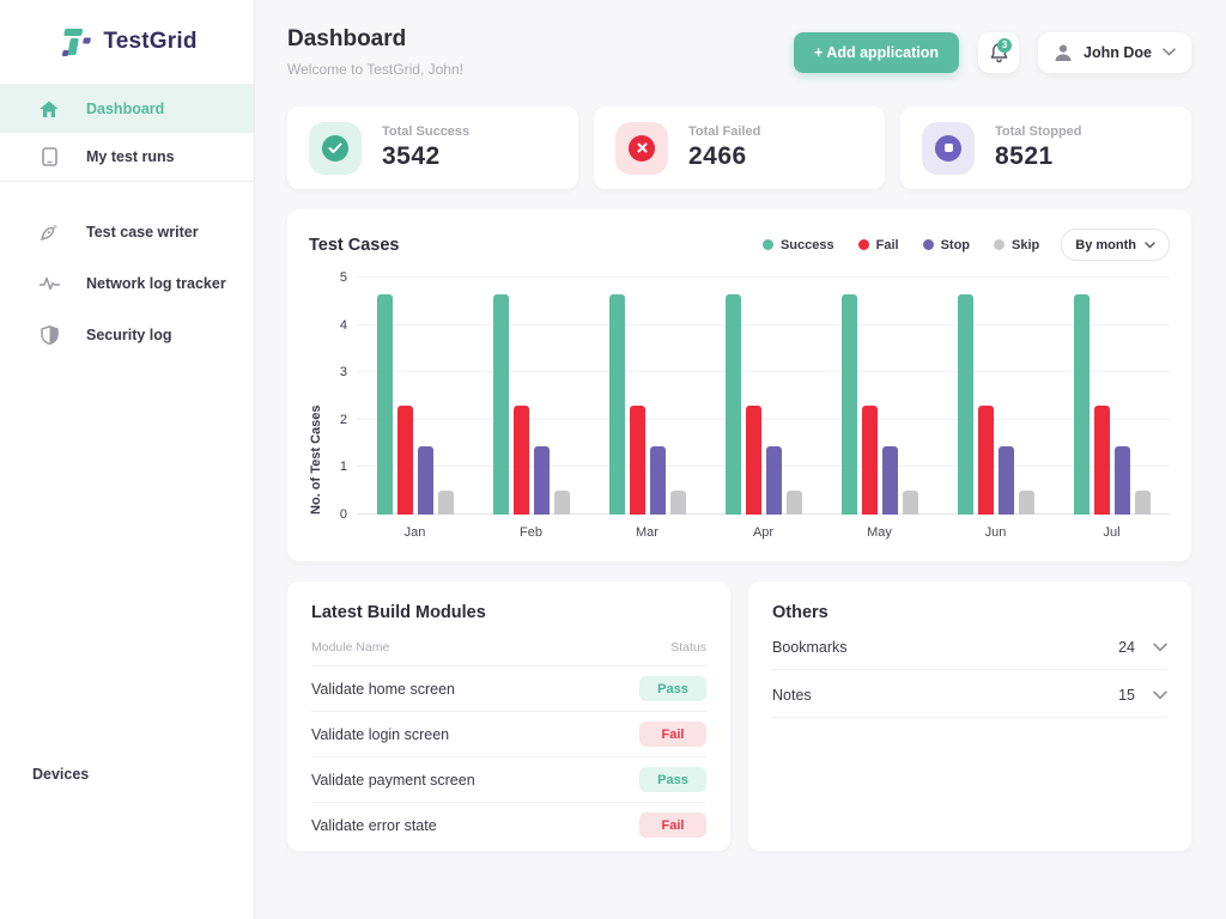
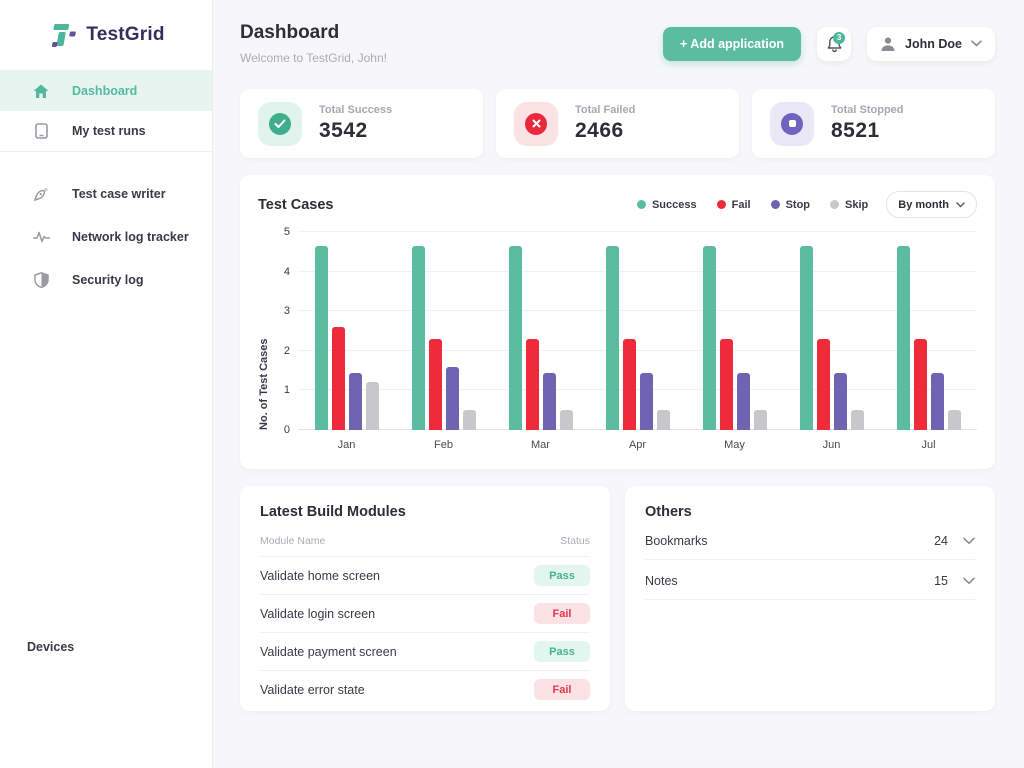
Fail/Jan: 2.3 -> 2.6
Skip/Jan: 0.5 -> 1.2
Stop/Feb: 1.4 -> 1.6
